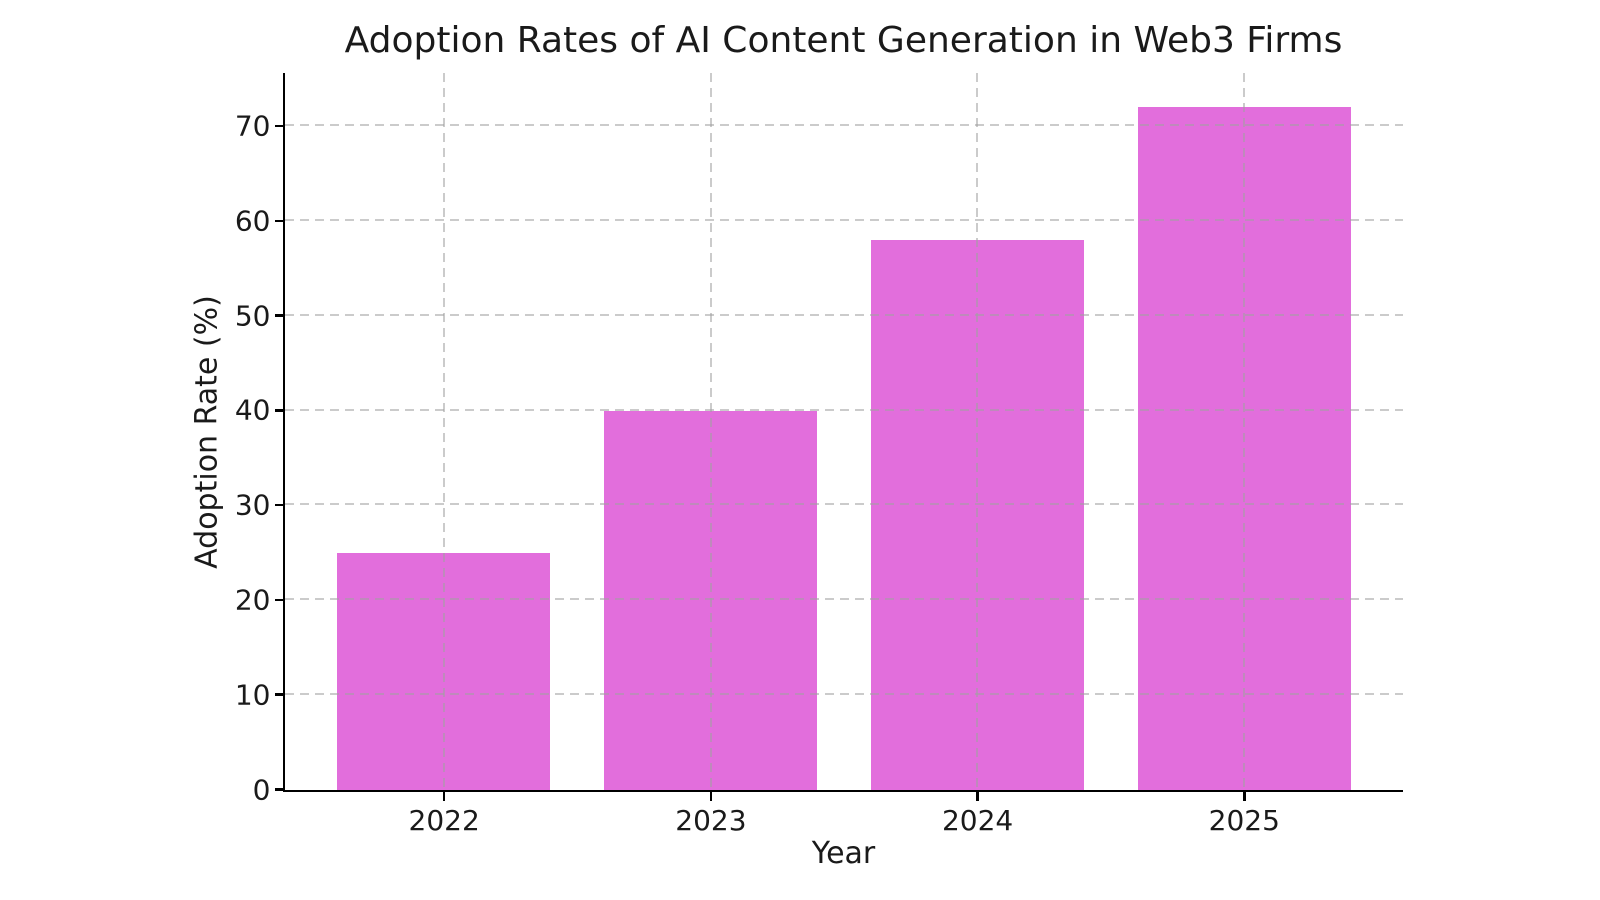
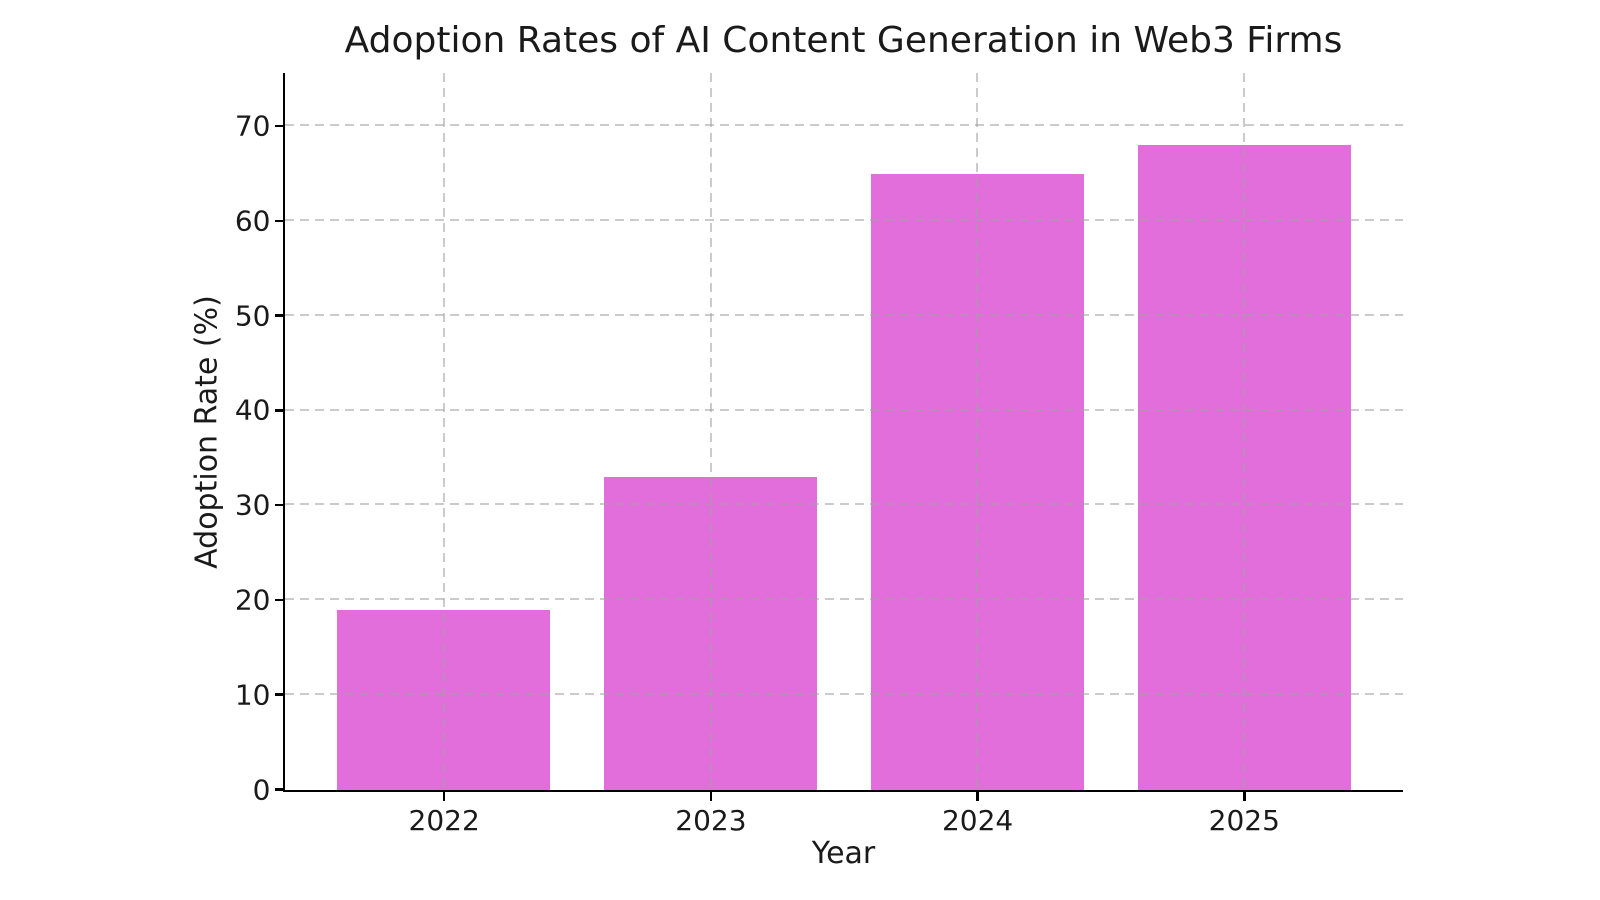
2022: 25 -> 19
2023: 40 -> 33
2024: 58 -> 65
2025: 72 -> 68
